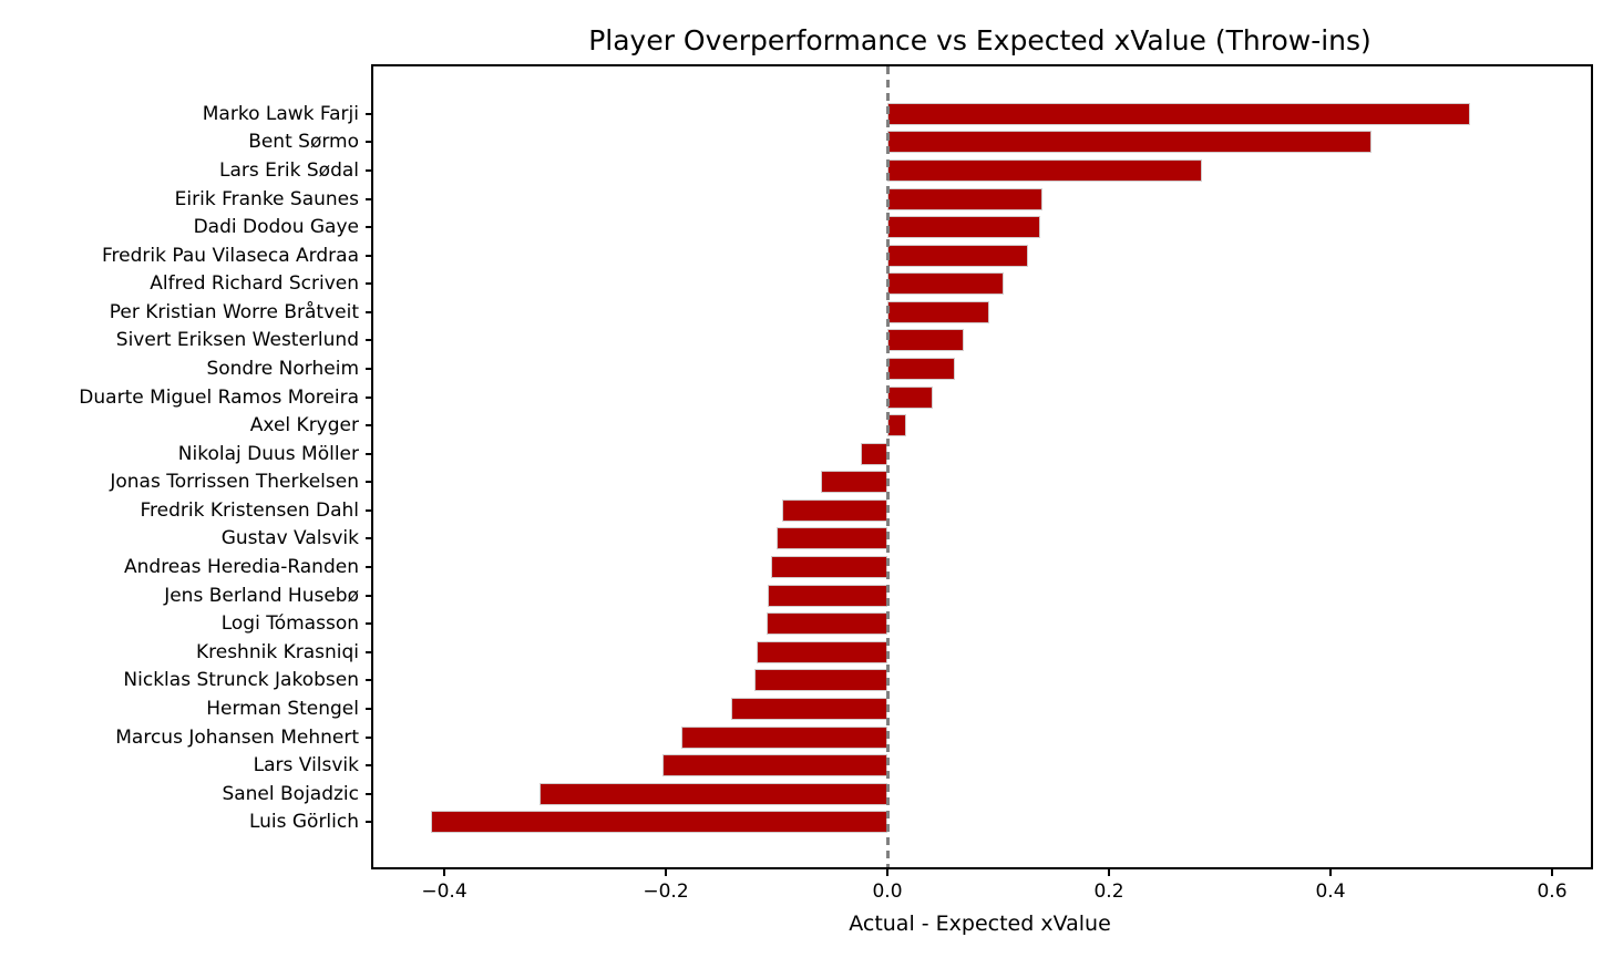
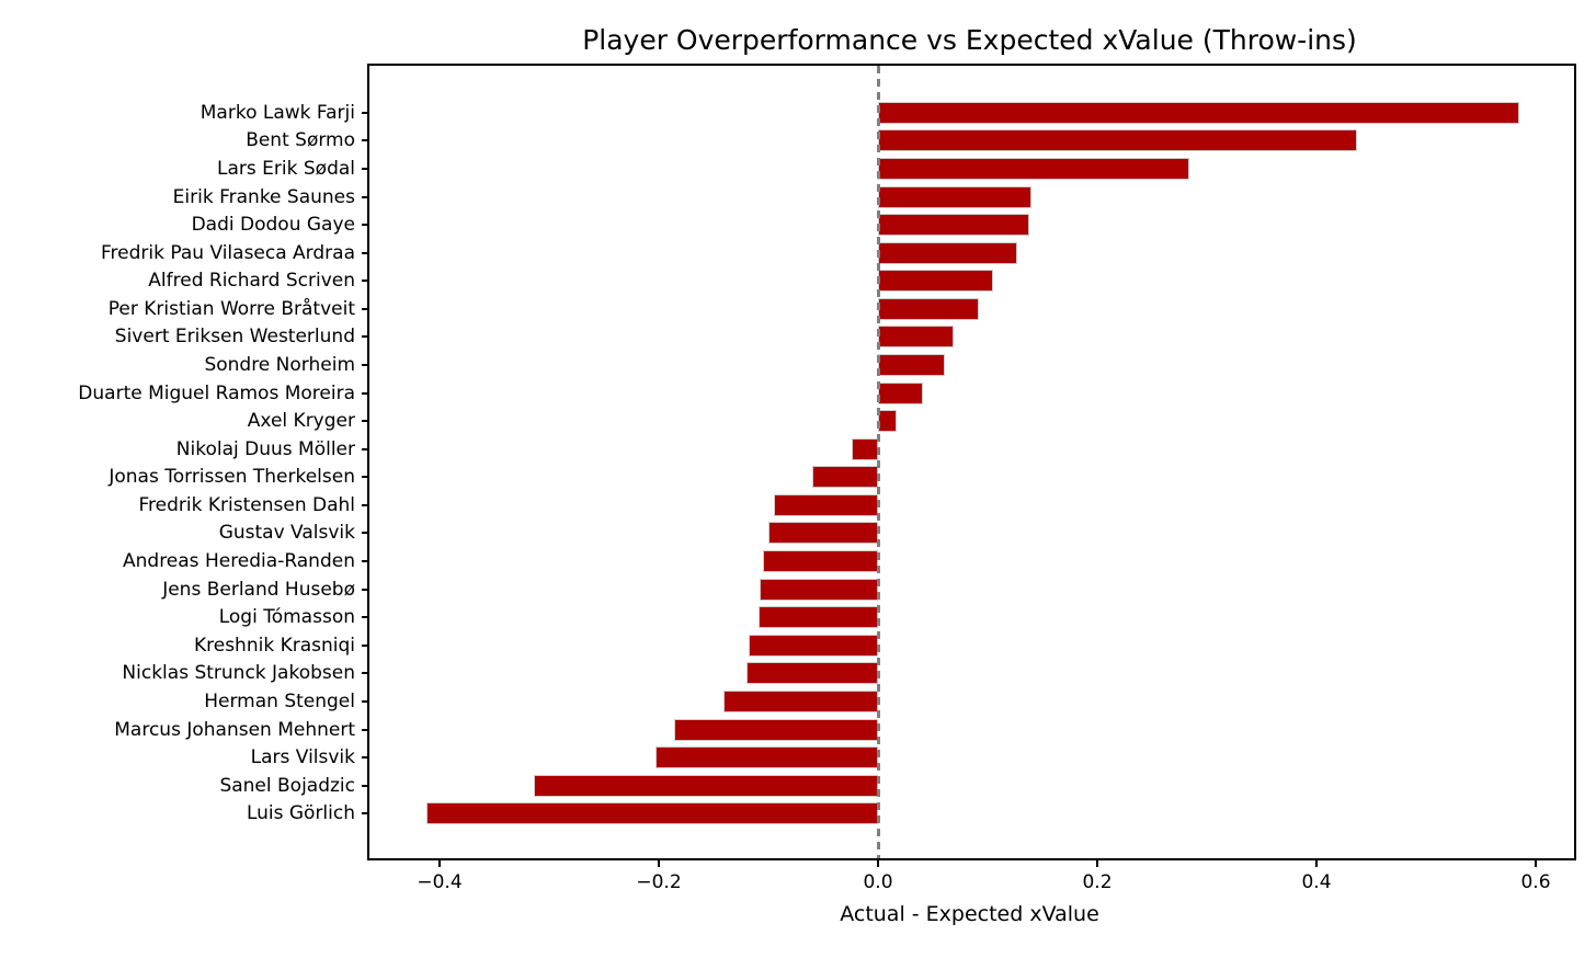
Marko Lawk Farji: 0.526 -> 0.585
